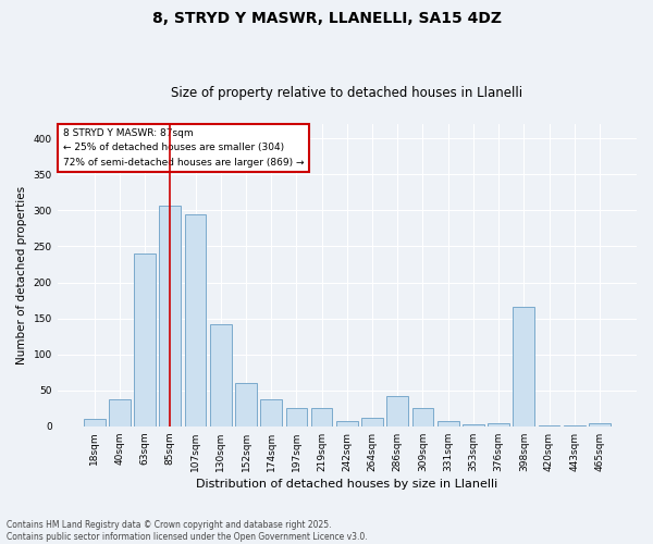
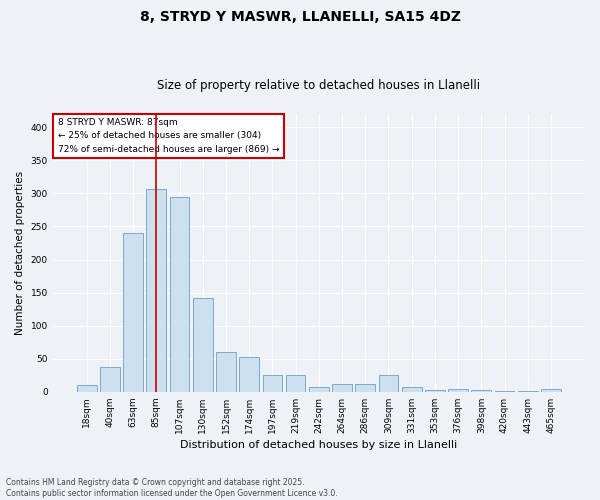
174sqm: 38 -> 52
286sqm: 42 -> 12
398sqm: 166 -> 2
